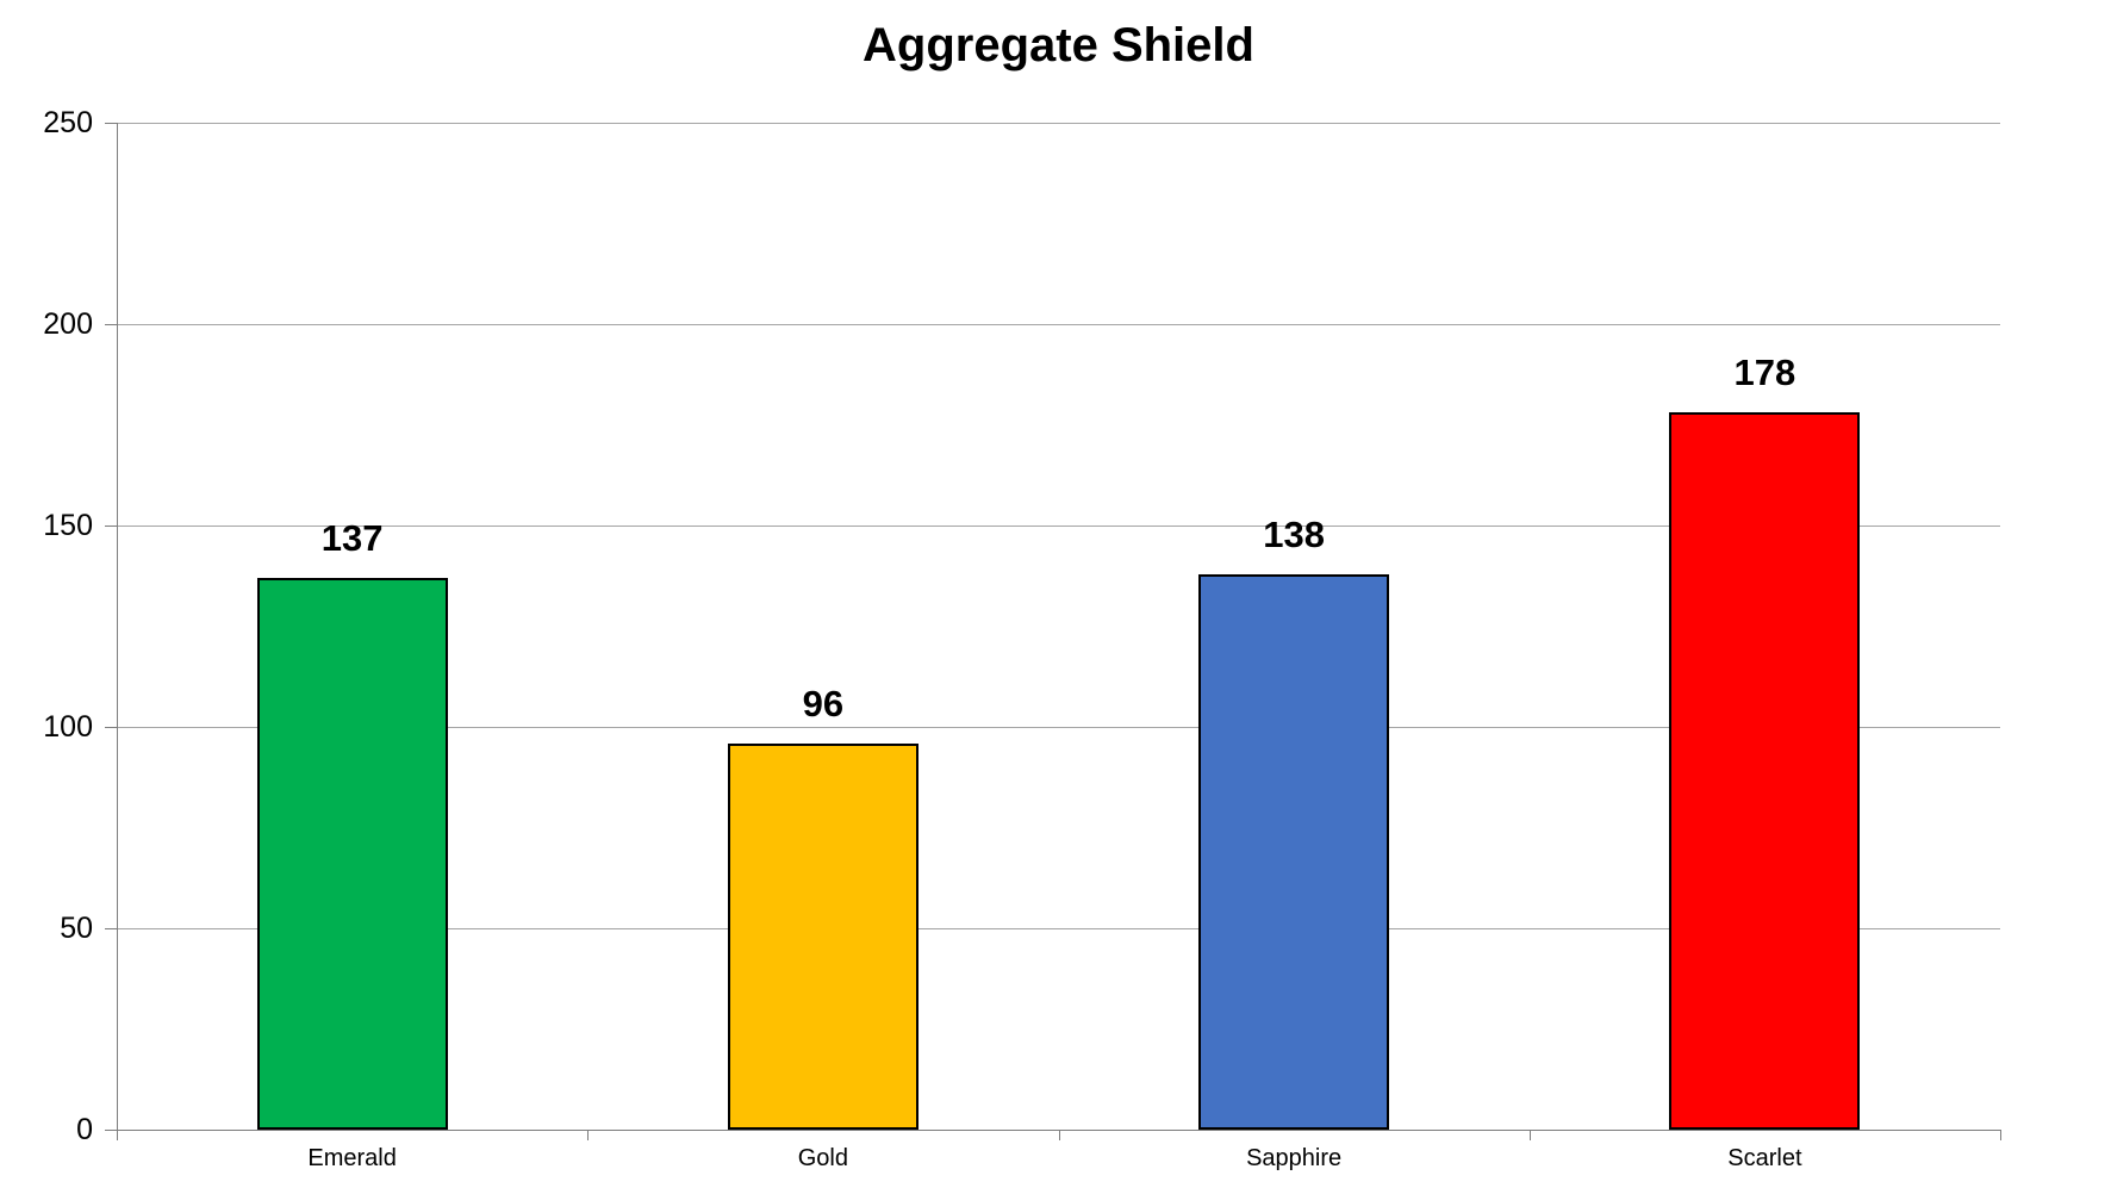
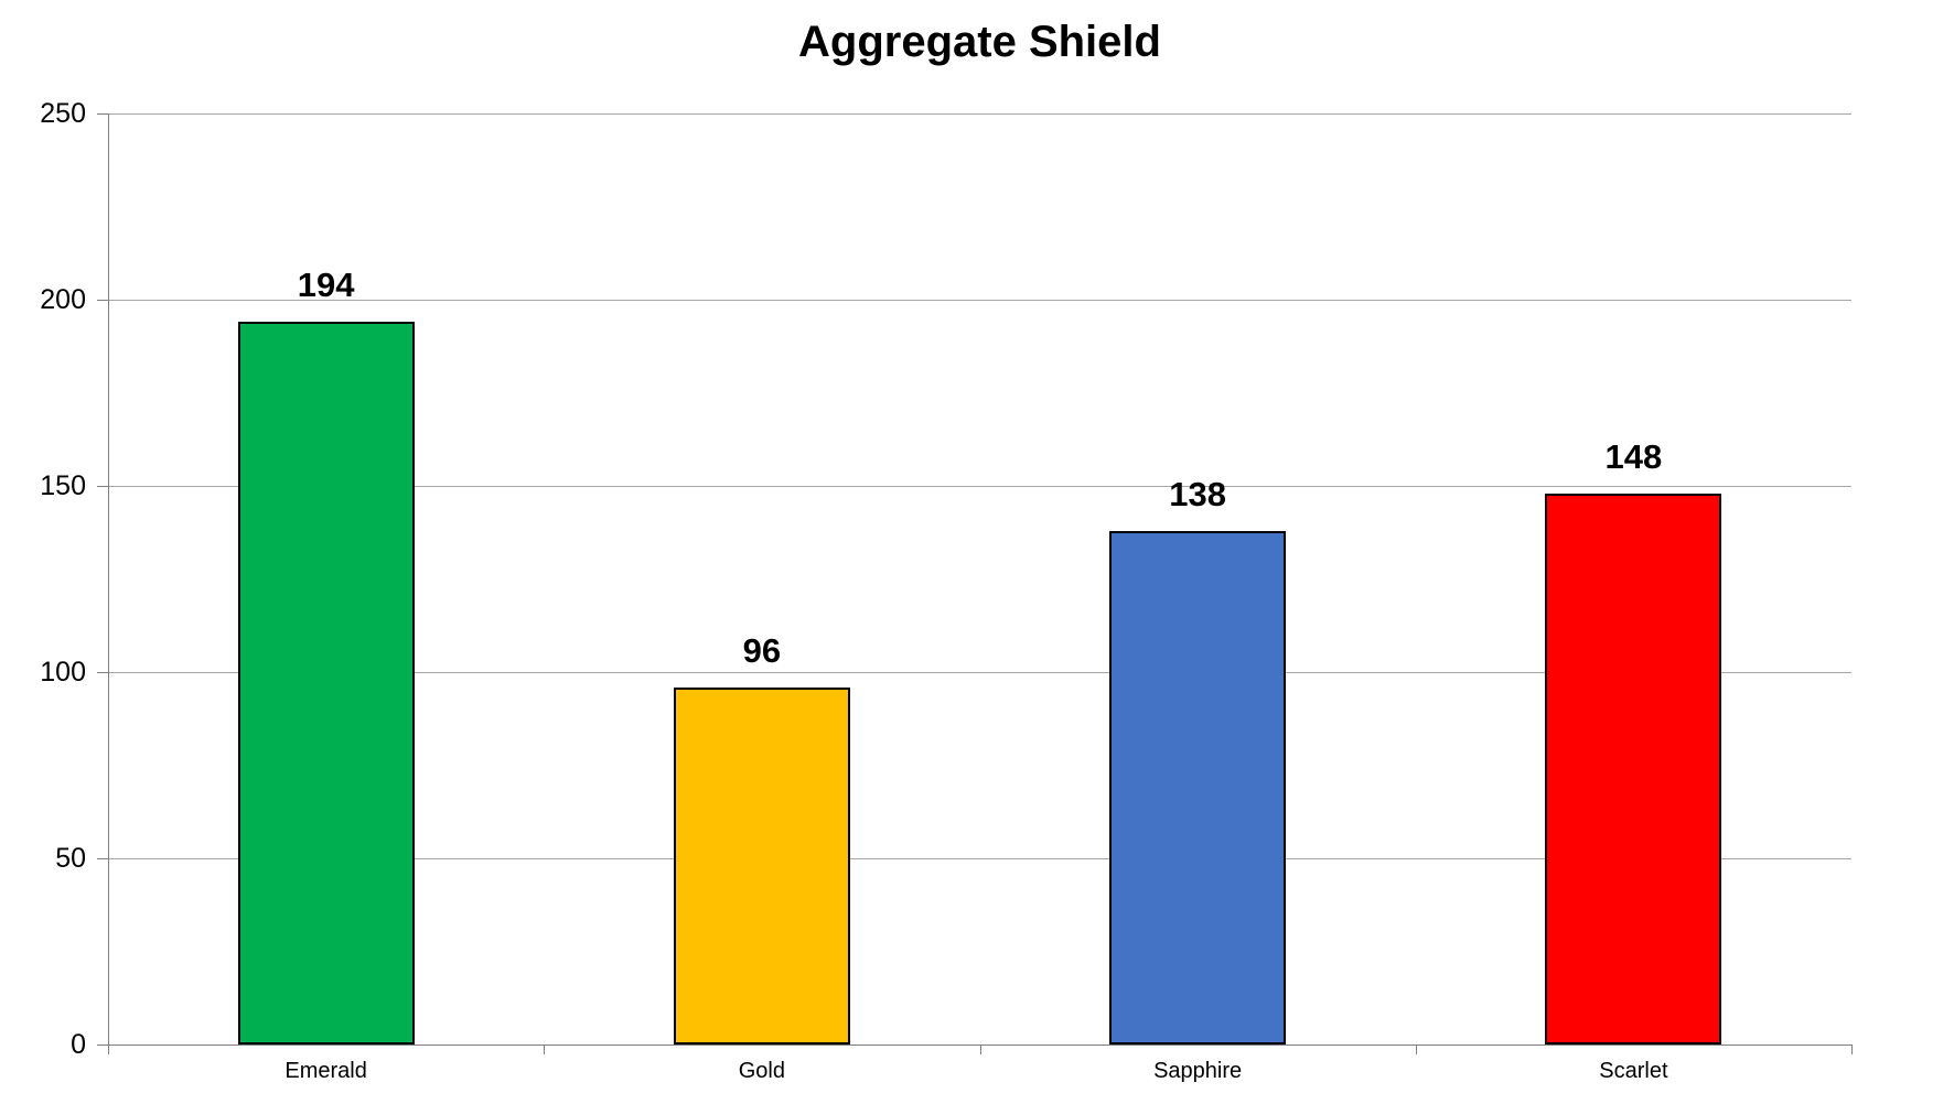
Emerald: 137 -> 194
Scarlet: 178 -> 148
